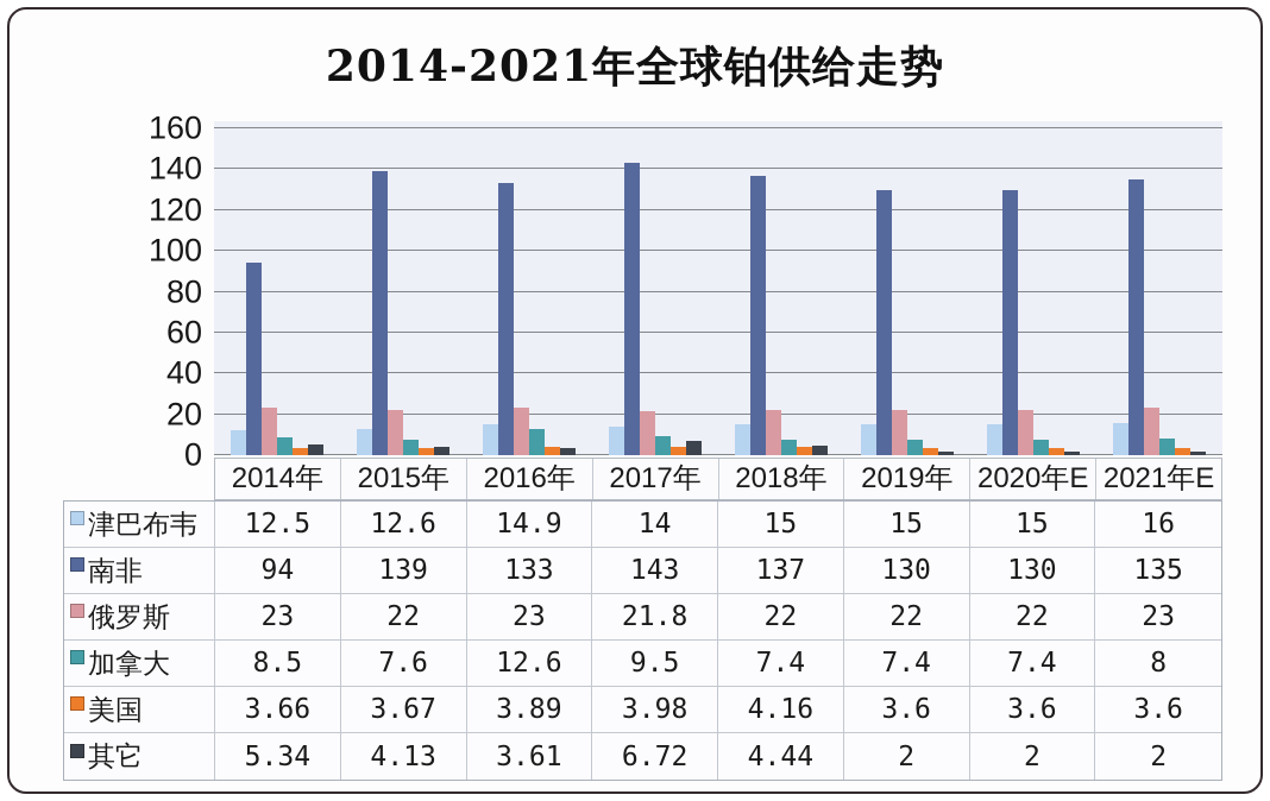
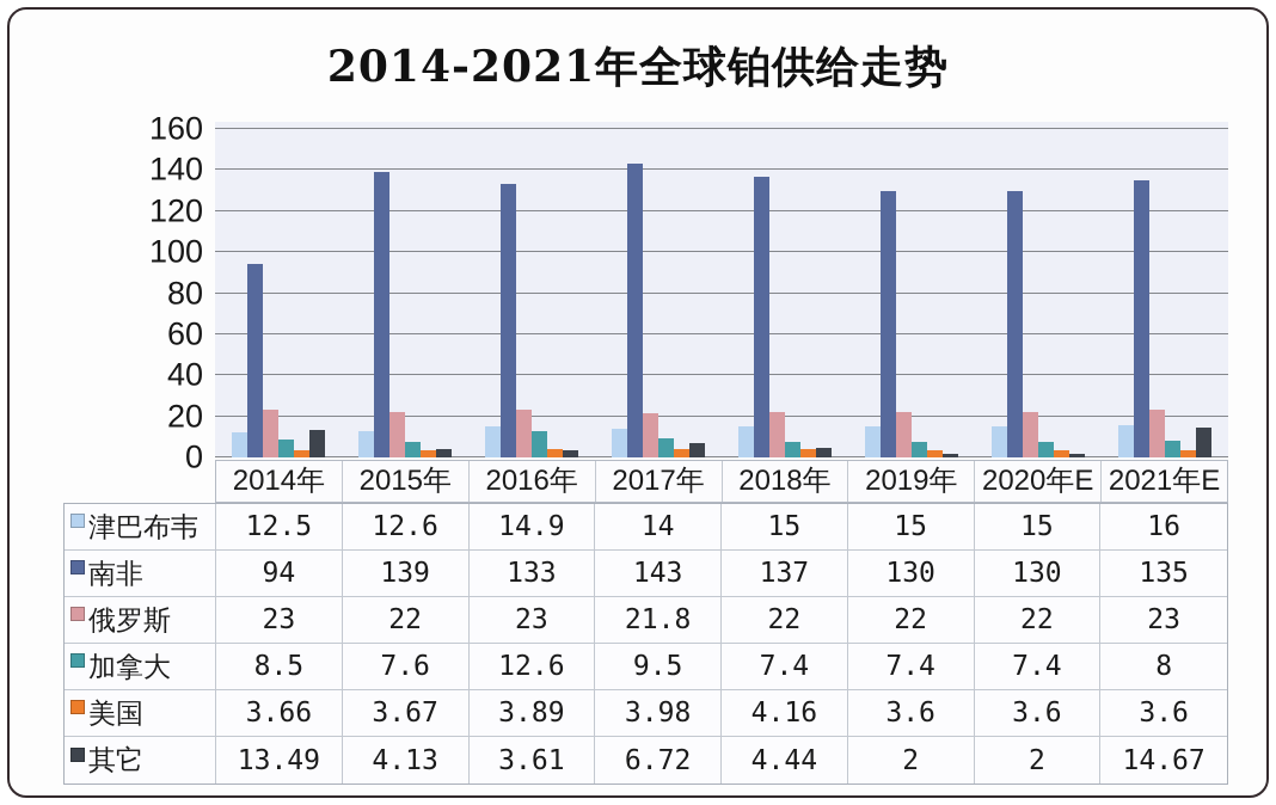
其它/2014年: 5.34 -> 13.49
其它/2021年E: 2 -> 14.67
